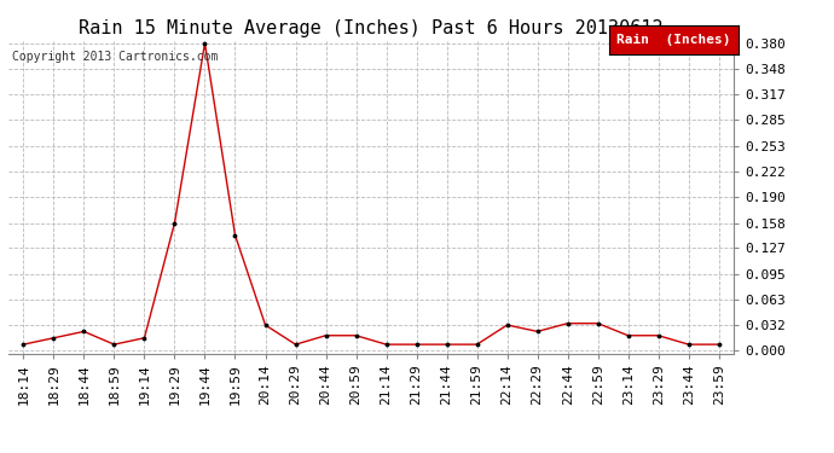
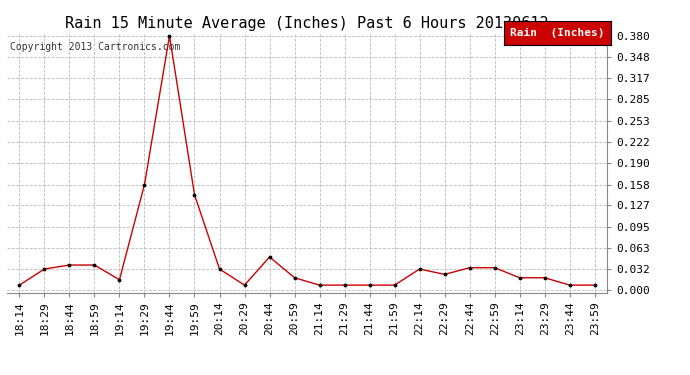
18:29: 0.016 -> 0.032
18:44: 0.024 -> 0.038
18:59: 0.008 -> 0.038
20:44: 0.019 -> 0.050
